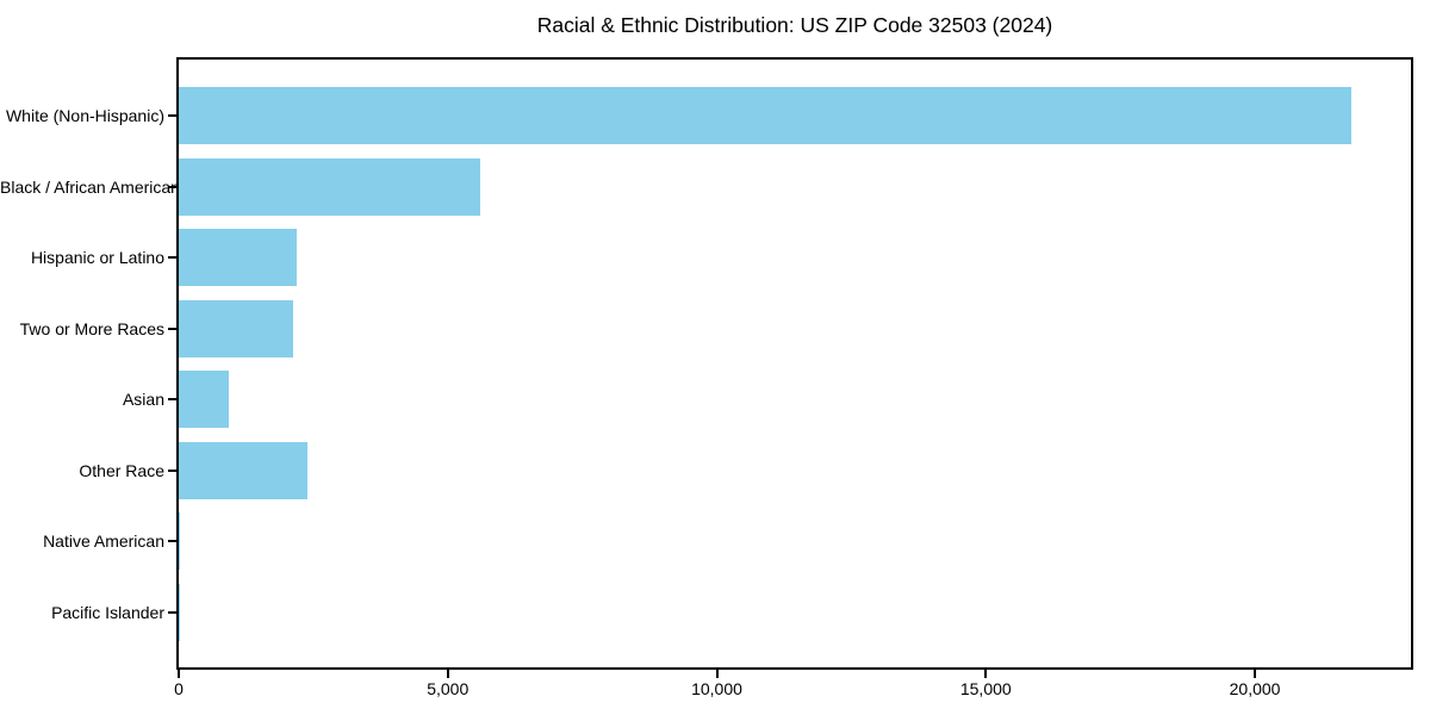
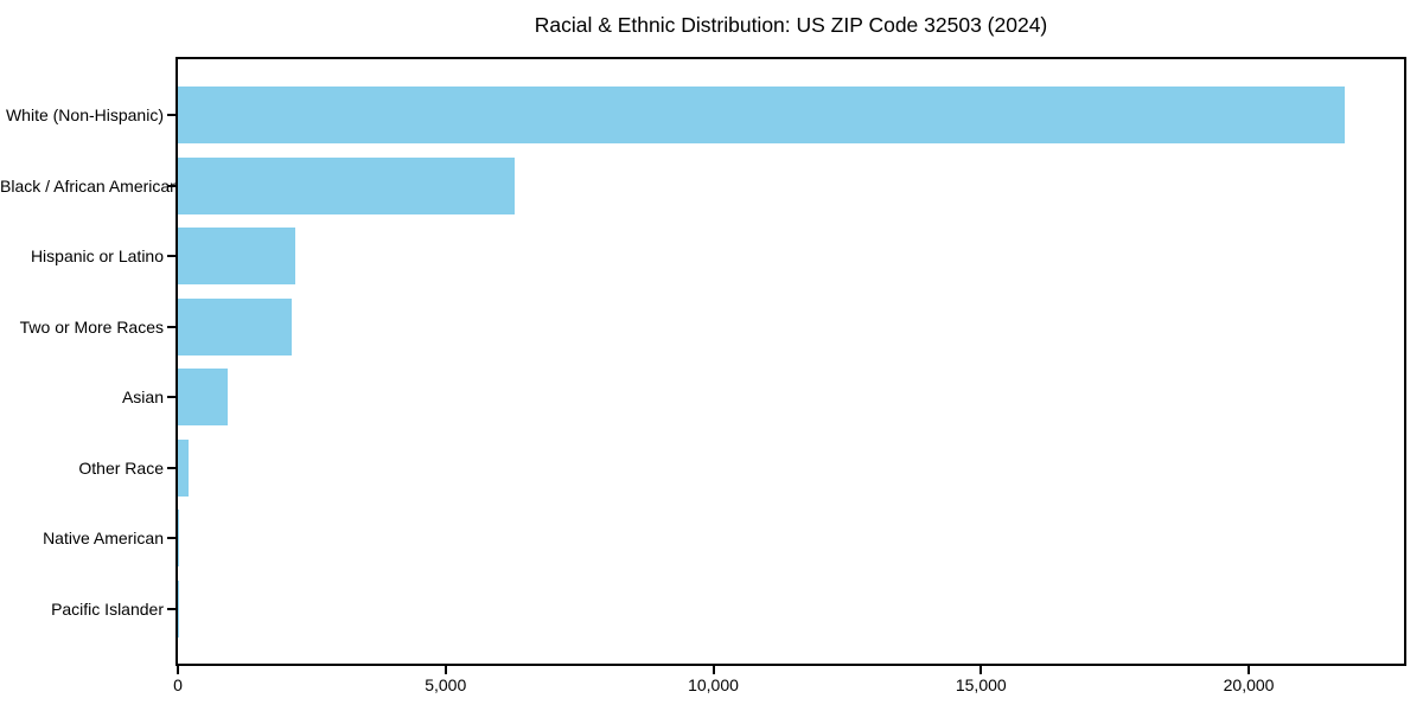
Black / African American: 5600 -> 6300
Other Race: 2400 -> 200
